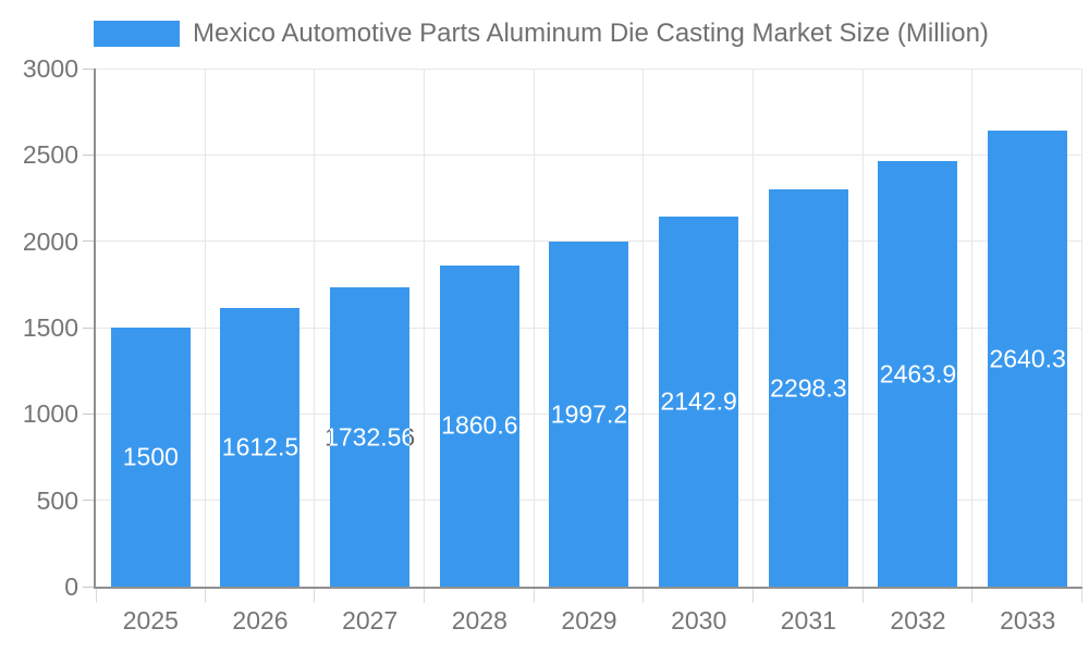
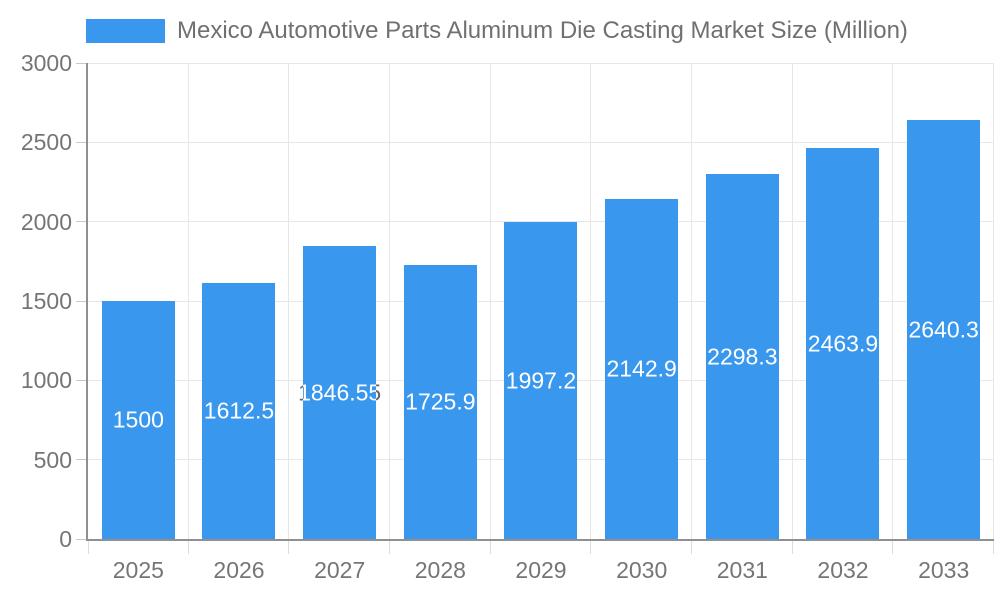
2027: 1732.56 -> 1846.55
2028: 1860.6 -> 1725.9
